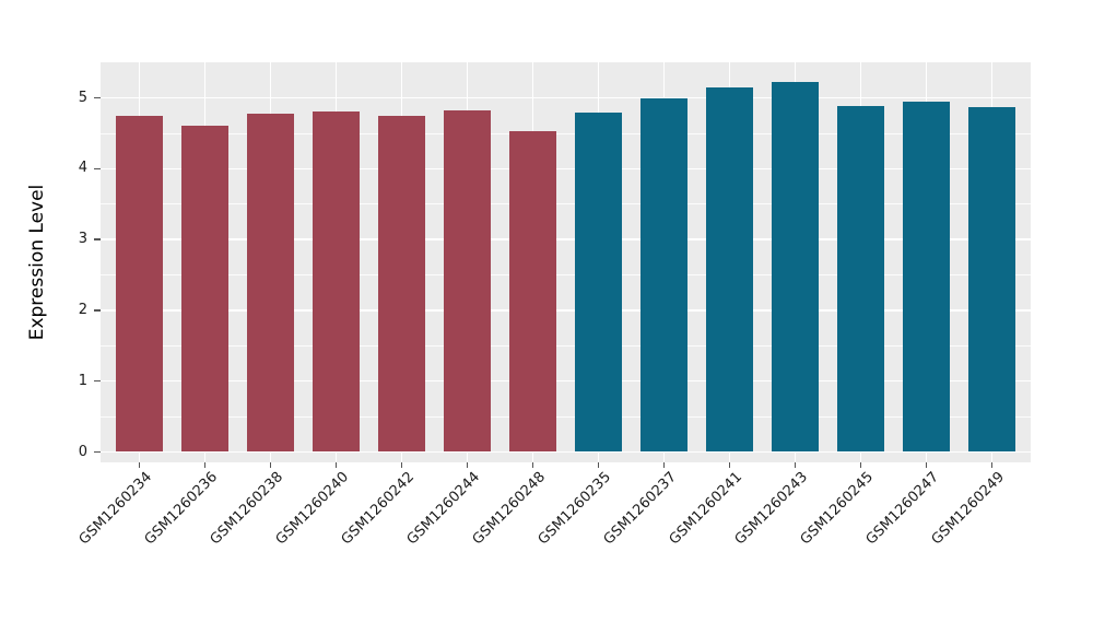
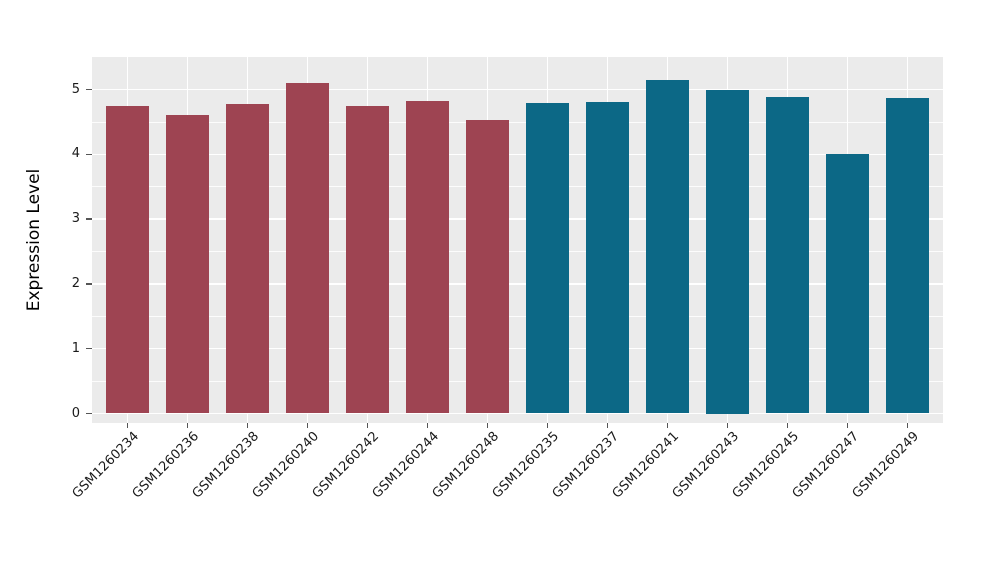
GSM1260240: 4.8 -> 5.1
GSM1260237: 5.0 -> 4.8
GSM1260243: 5.2 -> 5.0
GSM1260247: 5.0 -> 4.0
